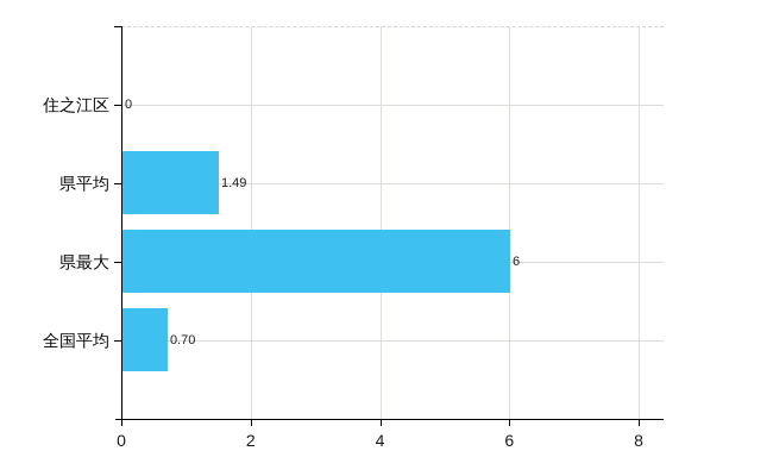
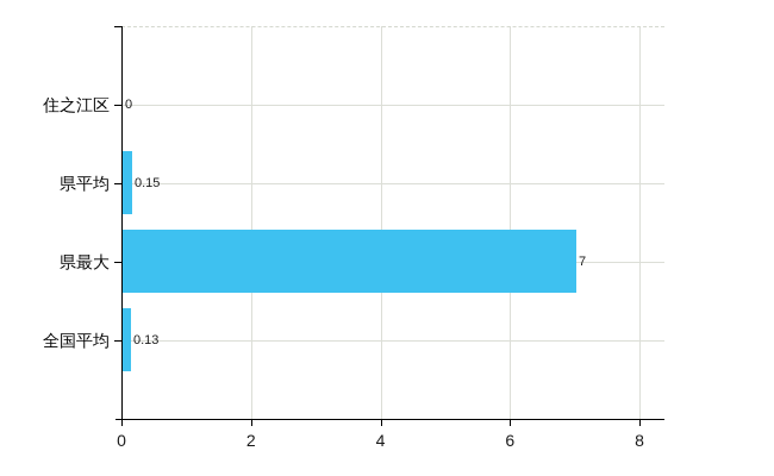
県平均: 1.49 -> 0.15
県最大: 6 -> 7
全国平均: 0.70 -> 0.13
